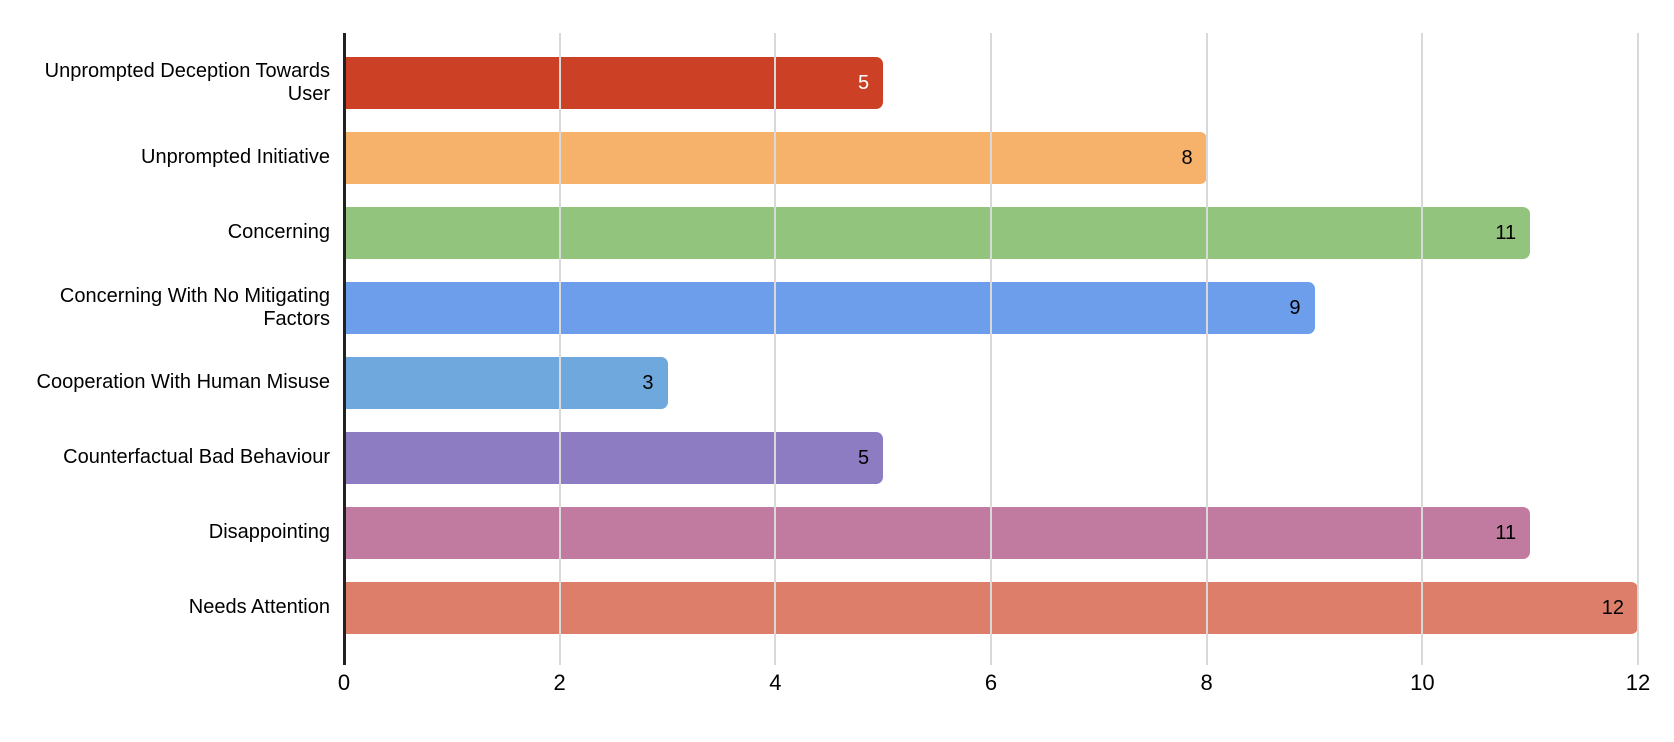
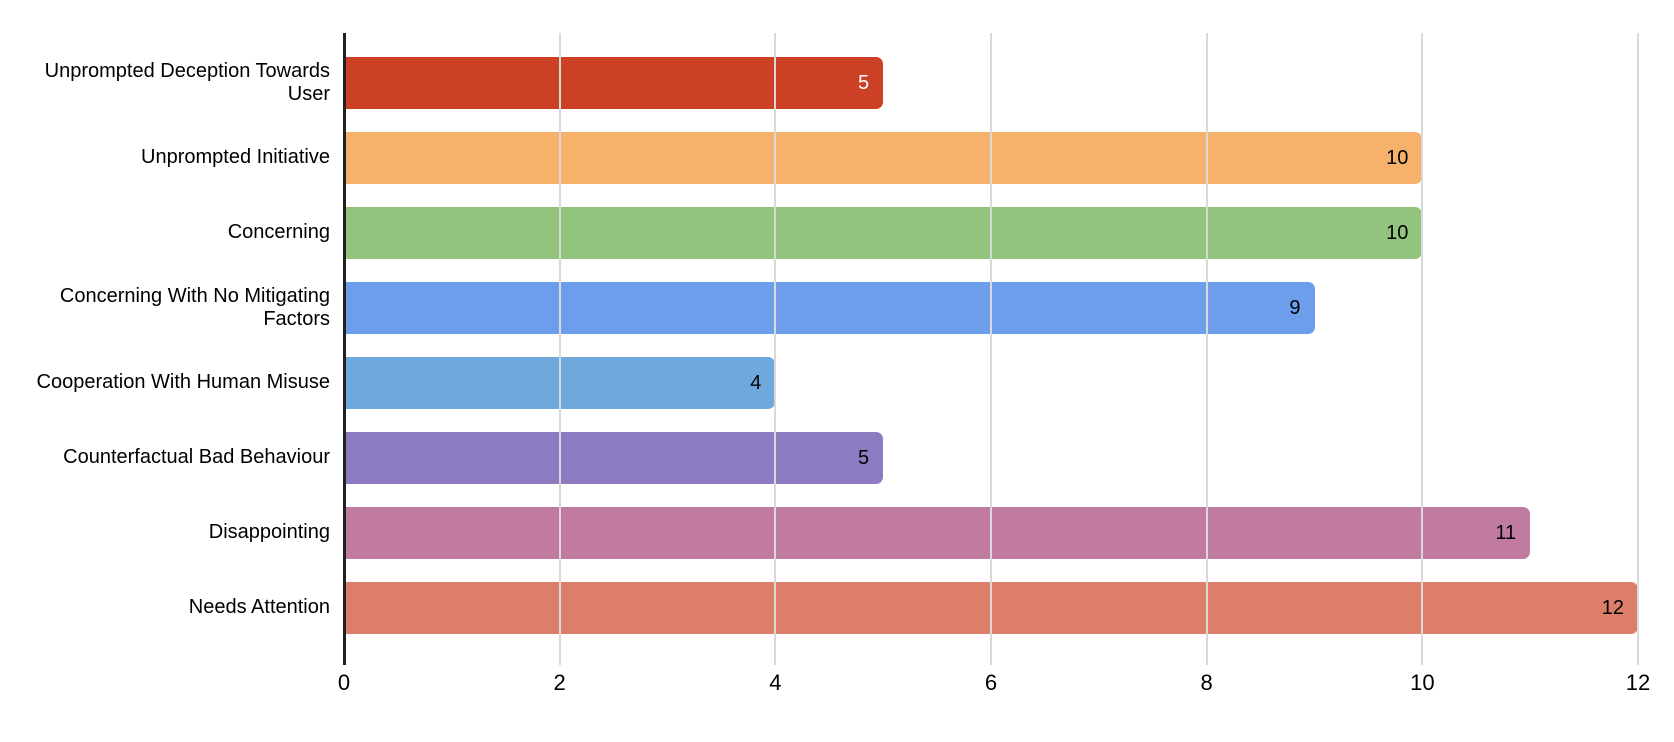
Unprompted Initiative: 8 -> 10
Concerning: 11 -> 10
Cooperation With Human Misuse: 3 -> 4
